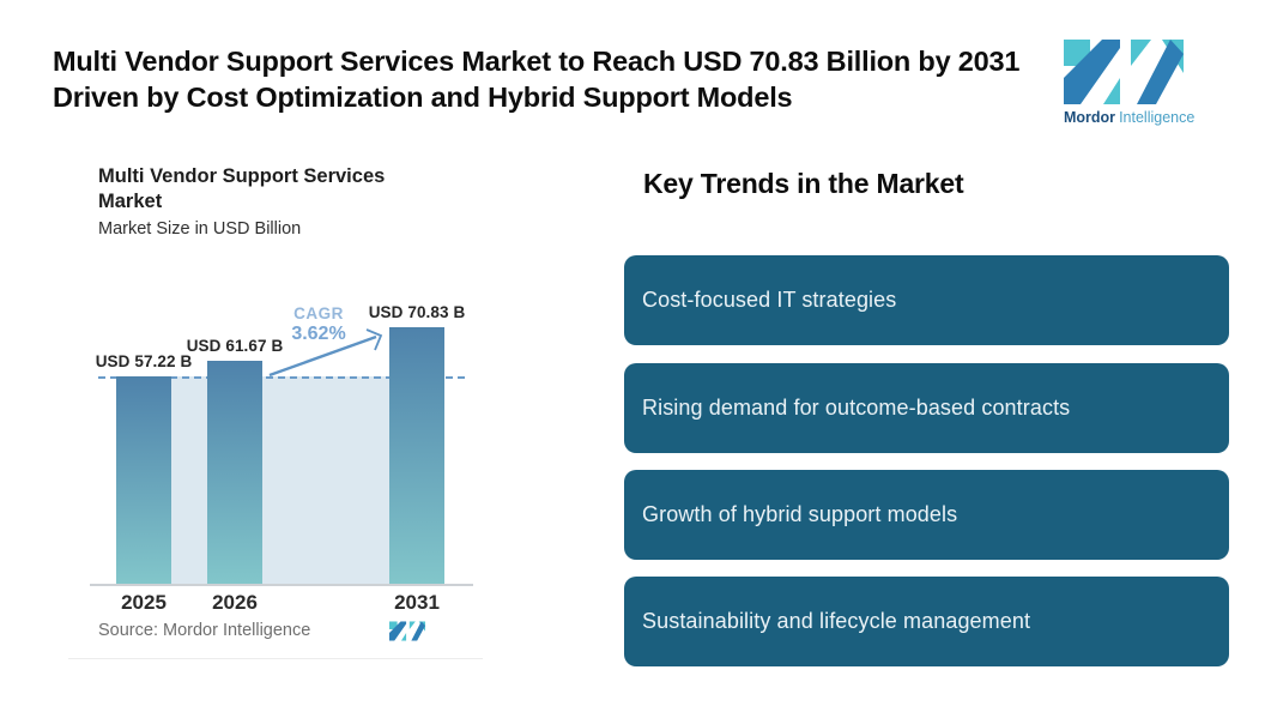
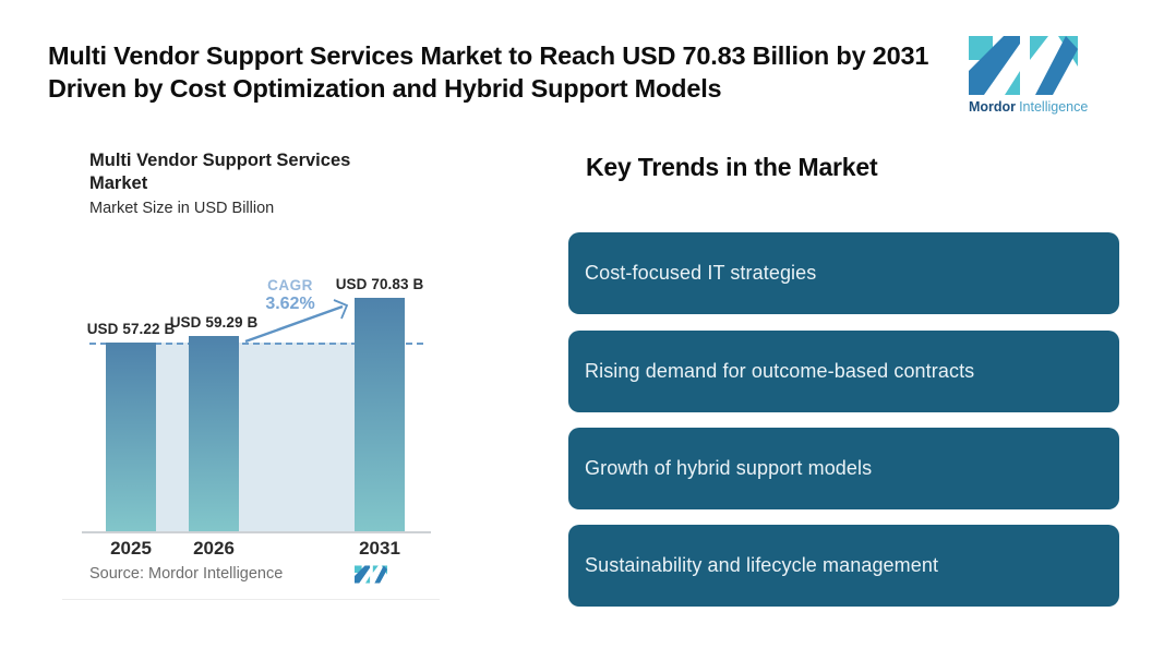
2026: 61.67 -> 59.29
